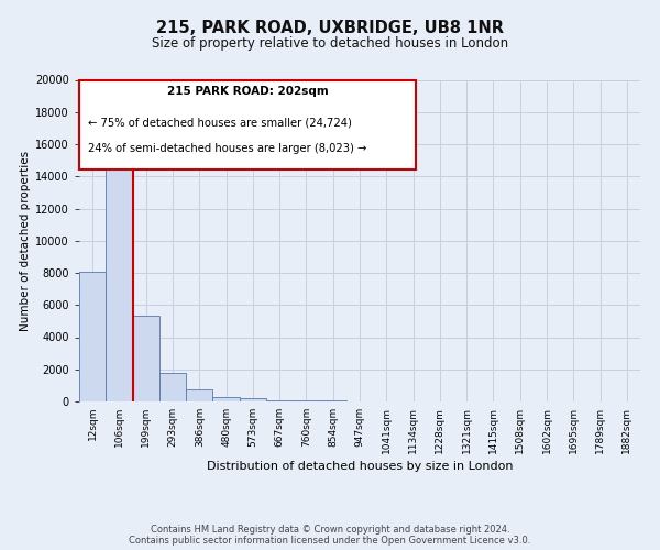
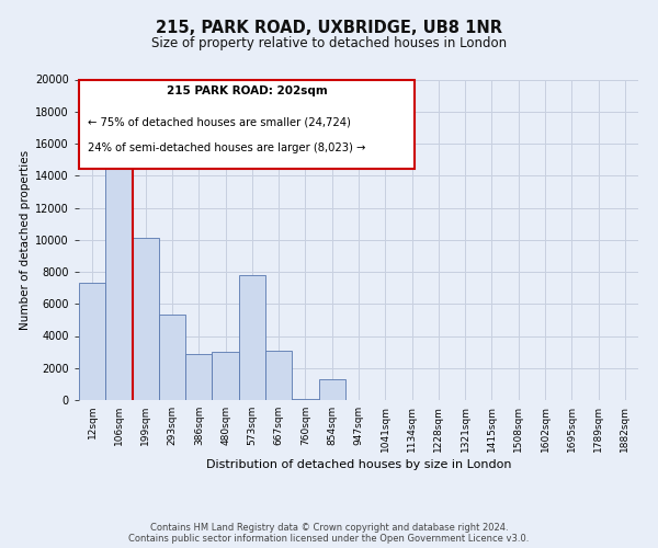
12sqm: 8100 -> 7300
199sqm: 5300 -> 10100
293sqm: 1800 -> 5300
386sqm: 800 -> 2900
480sqm: 300 -> 3000
573sqm: 200 -> 7800
667sqm: 100 -> 3100
854sqm: 0 -> 1300
